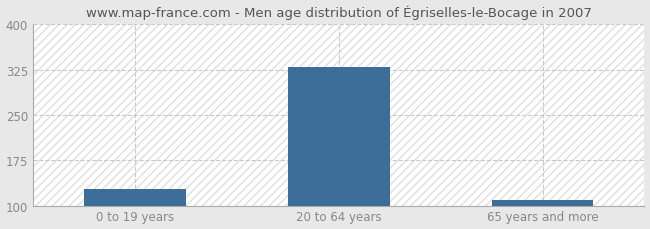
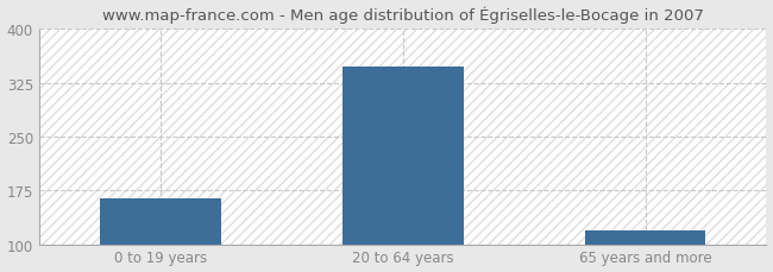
0 to 19 years: 128 -> 164
20 to 64 years: 330 -> 348
65 years and more: 110 -> 120
